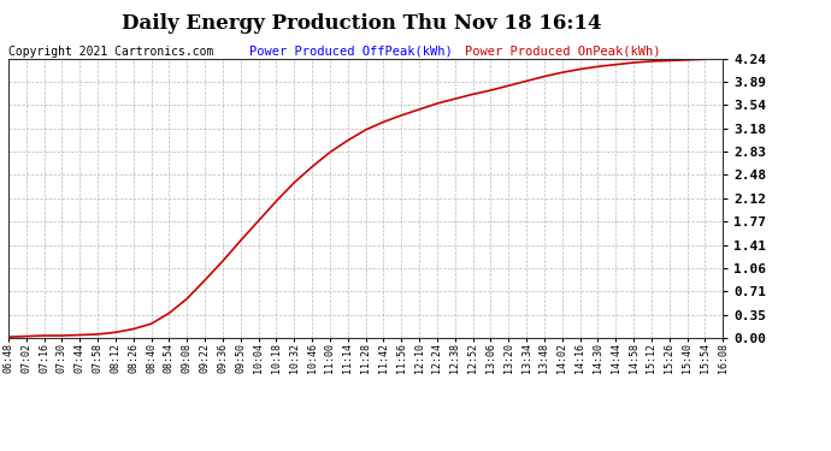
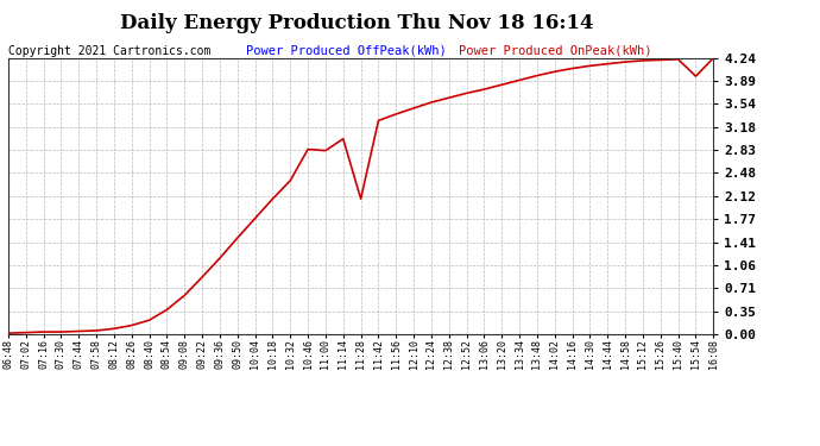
10:46: 2.60 -> 2.84
11:28: 3.16 -> 2.08
15:54: 4.23 -> 3.96
